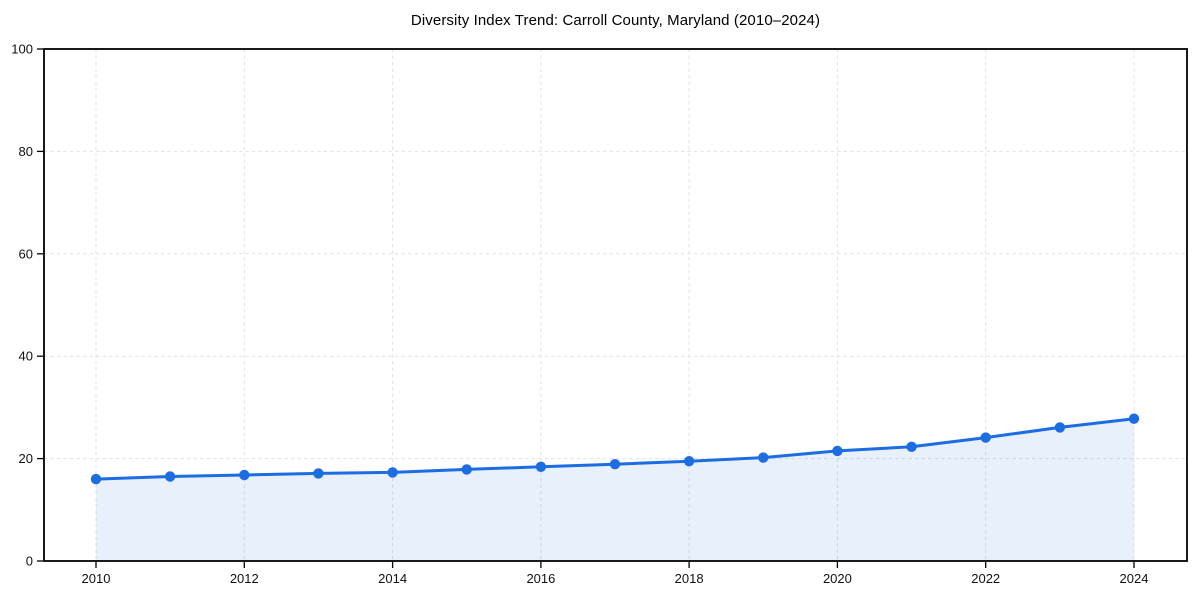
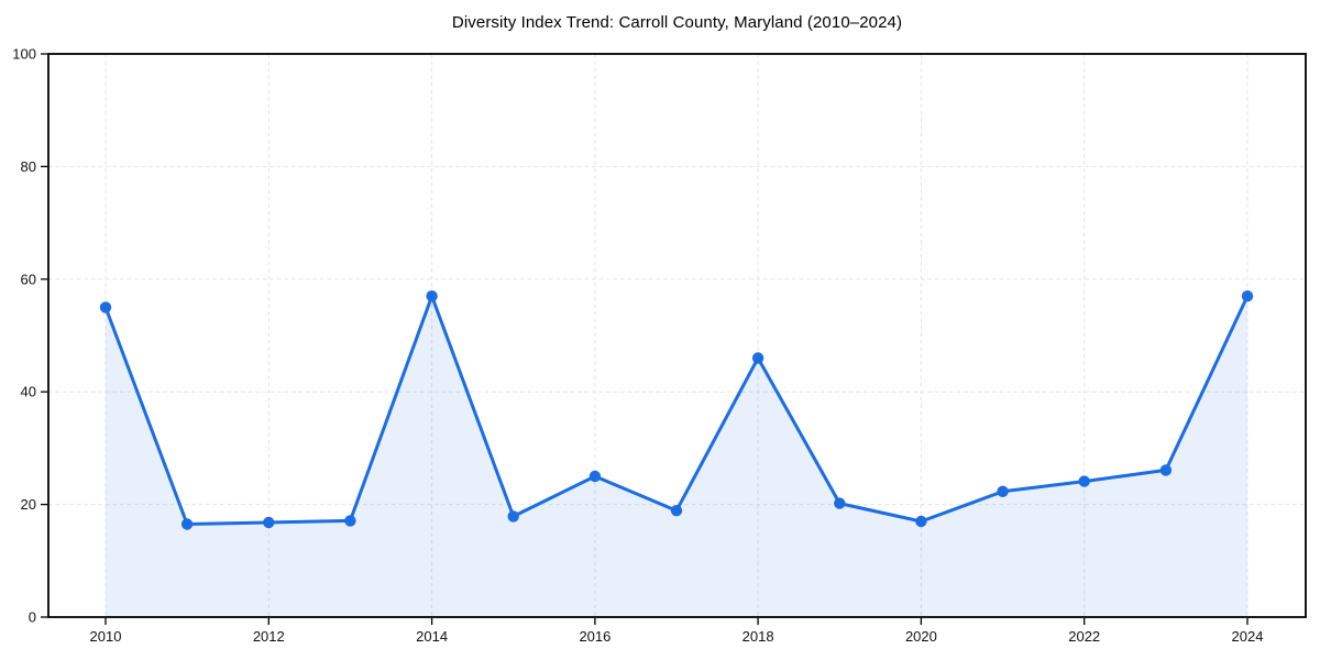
2010: 16 -> 55
2014: 17 -> 57
2016: 18 -> 25
2018: 20 -> 46
2020: 22 -> 17
2024: 28 -> 57
